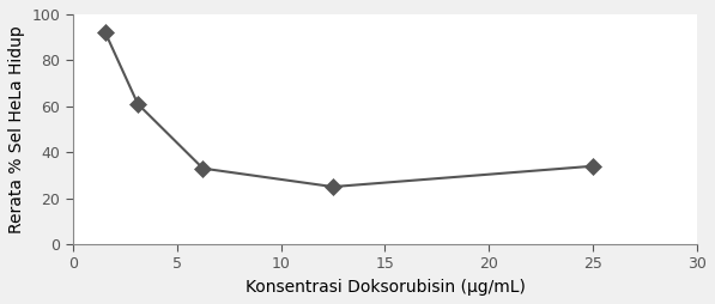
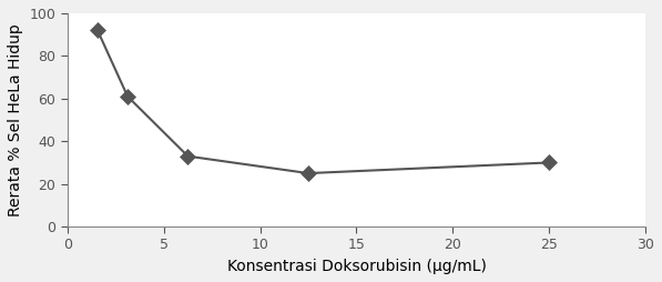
25: 34 -> 30
